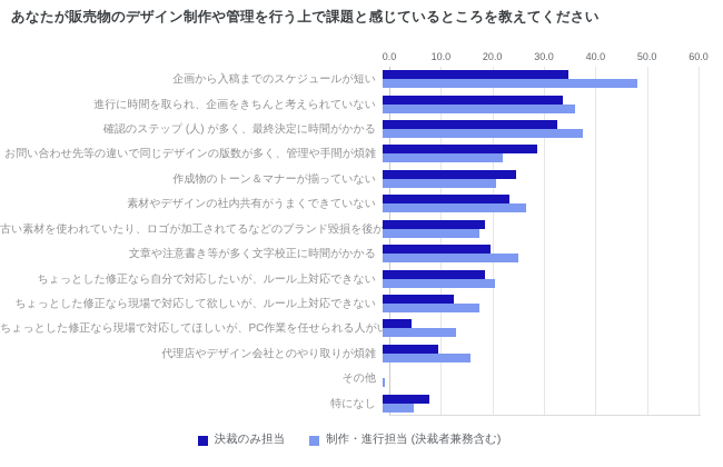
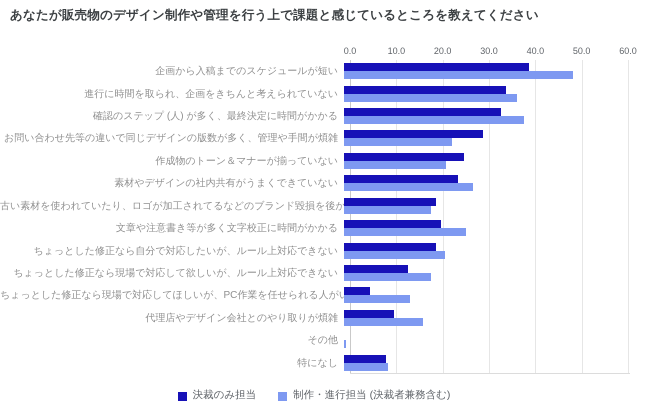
決裁のみ担当/企画から入稿までのスケジュールが短い: 36 -> 40
制作・進行担当 (決裁者兼務含む)/特になし: 6 -> 9
